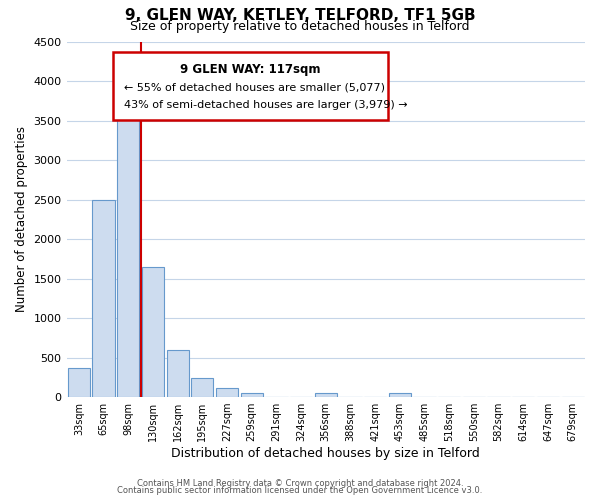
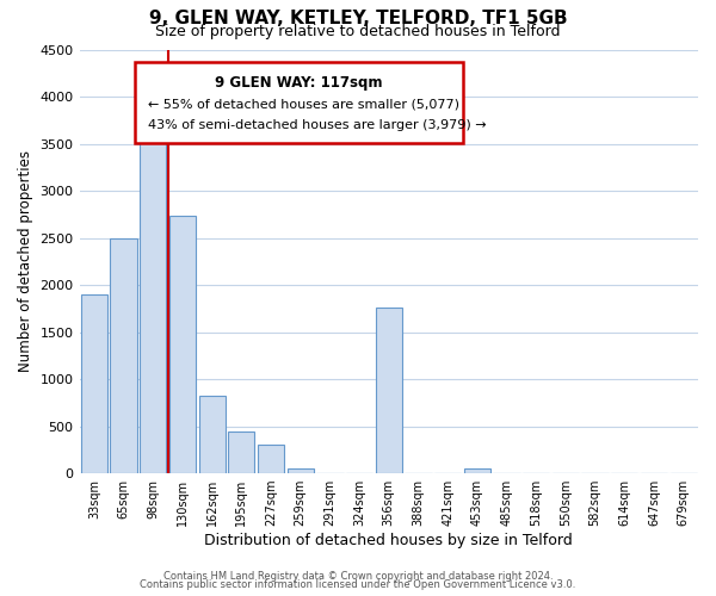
33sqm: 370 -> 1900
130sqm: 1640 -> 2740
162sqm: 600 -> 820
195sqm: 240 -> 440
227sqm: 110 -> 300
356sqm: 50 -> 1760
